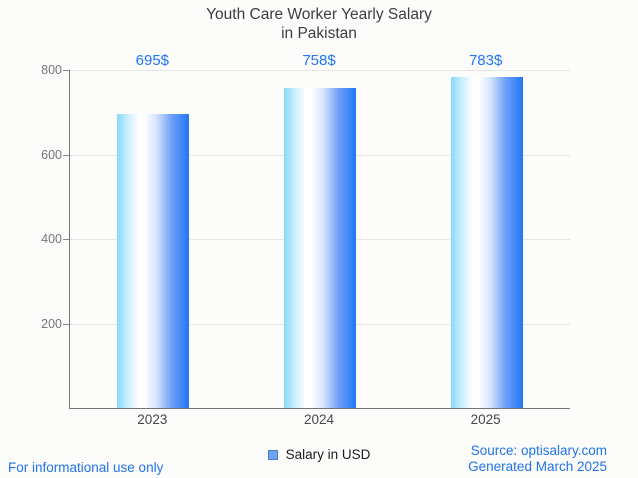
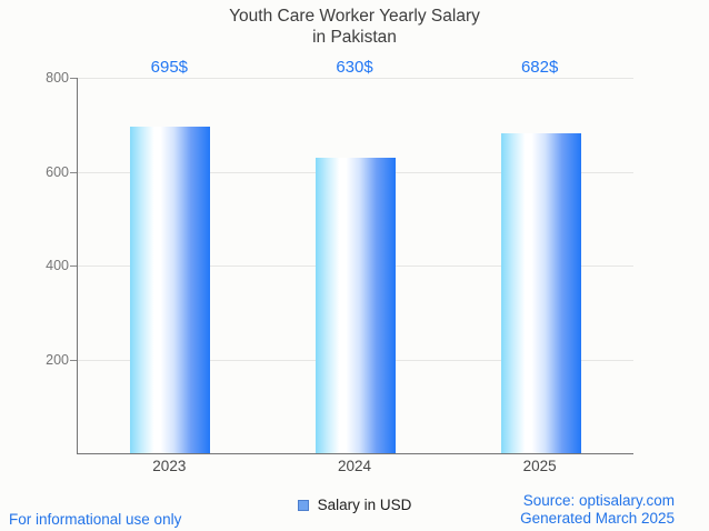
2024: 758 -> 630
2025: 783 -> 682
